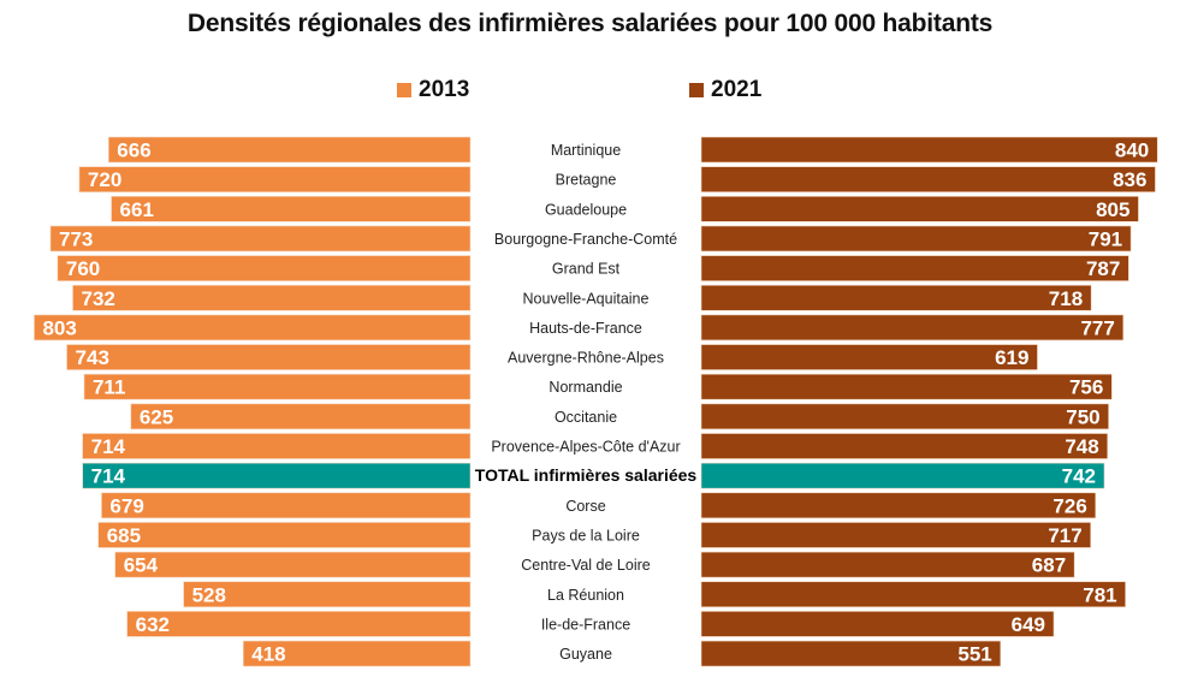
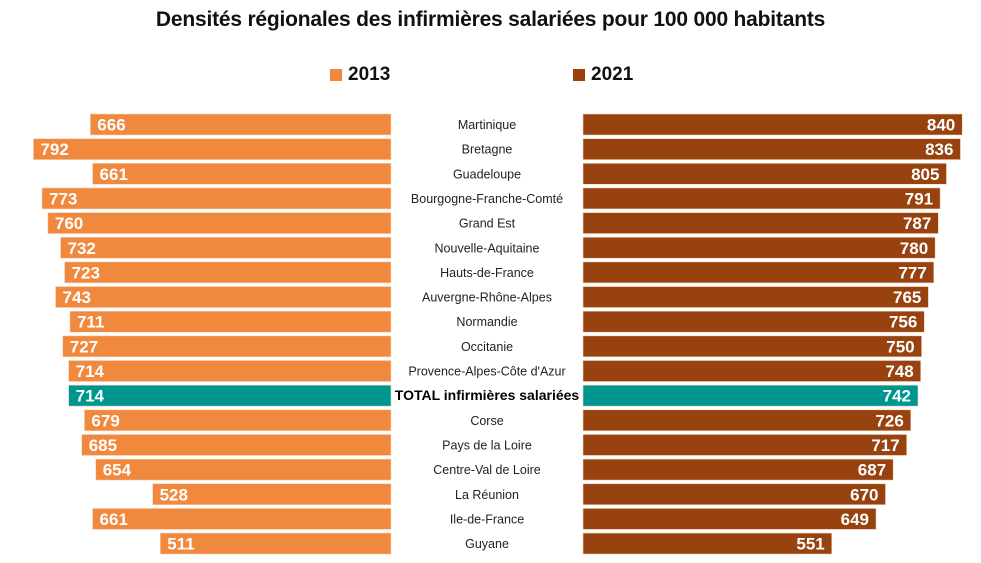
2013/Bretagne: 720 -> 792
2021/Nouvelle-Aquitaine: 718 -> 780
2013/Hauts-de-France: 803 -> 723
2021/Auvergne-Rhône-Alpes: 619 -> 765
2013/Occitanie: 625 -> 727
2021/La Réunion: 781 -> 670
2013/Ile-de-France: 632 -> 661
2013/Guyane: 418 -> 511
